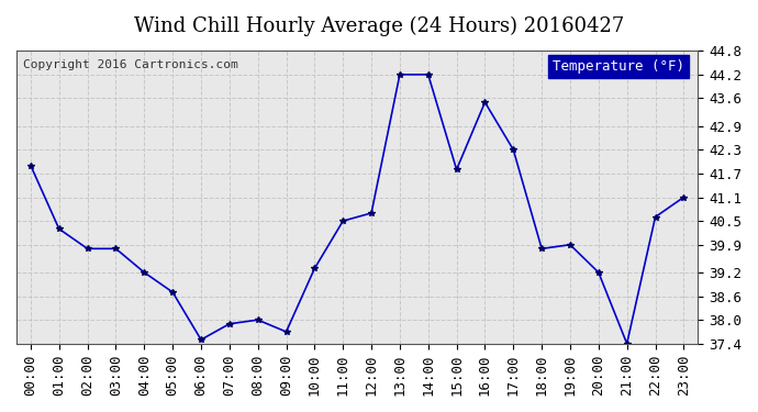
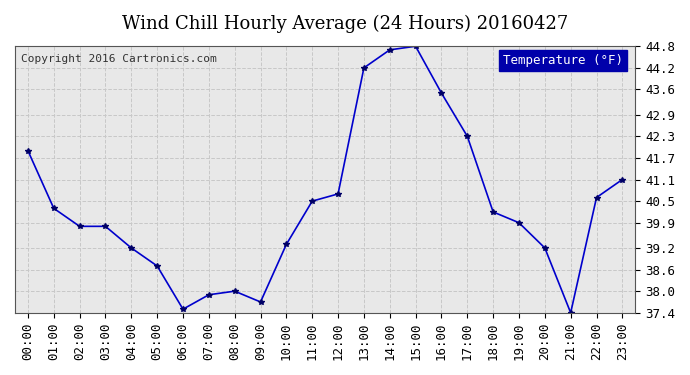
14:00: 44.2 -> 44.7
15:00: 41.8 -> 44.8
18:00: 39.8 -> 40.2
